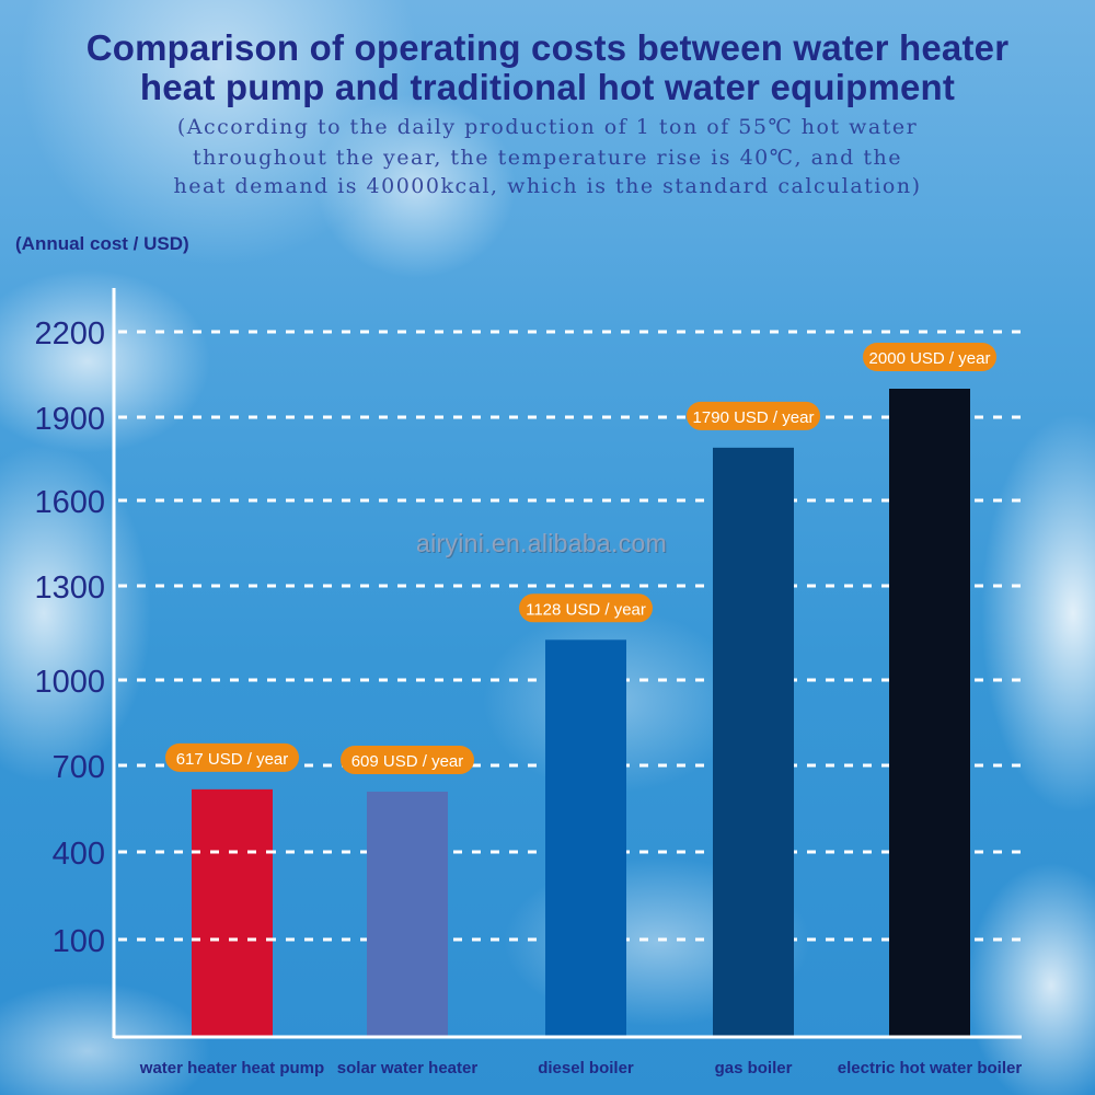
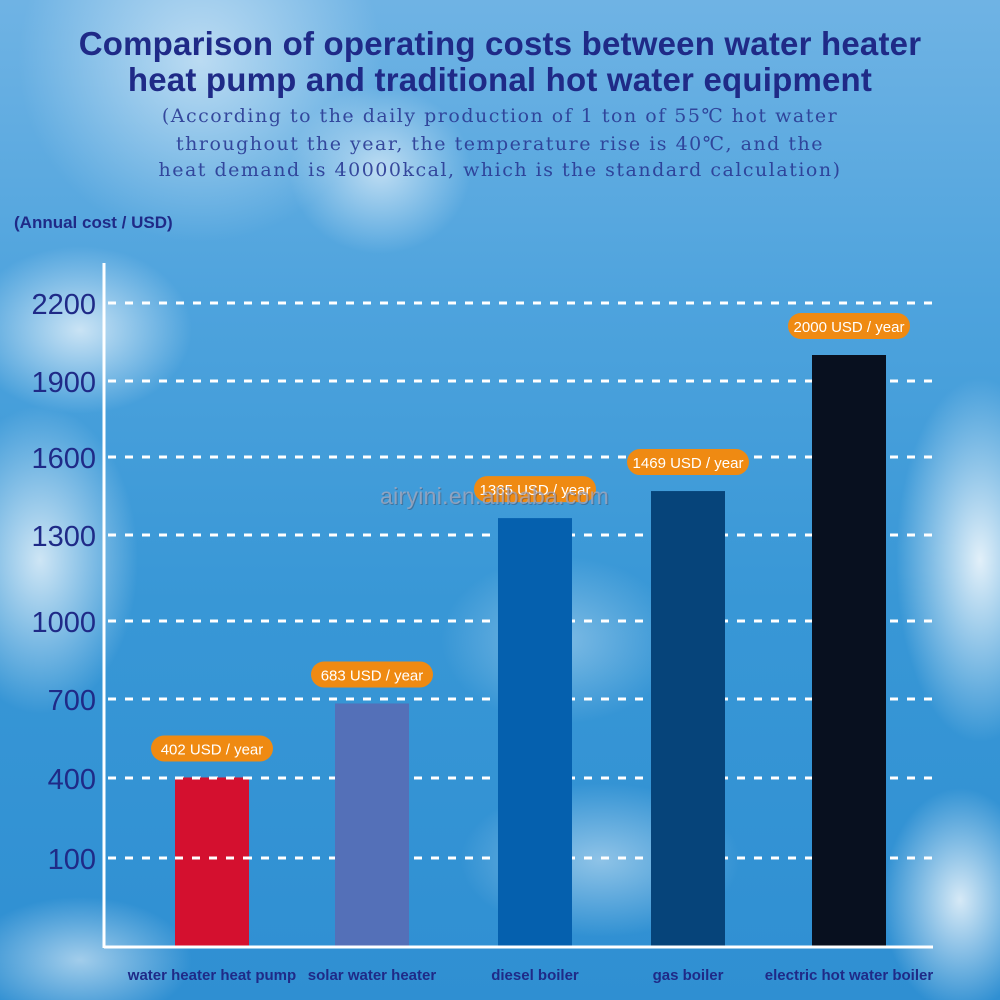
water heater heat pump: 617 -> 402
solar water heater: 609 -> 683
diesel boiler: 1128 -> 1365
gas boiler: 1790 -> 1469
